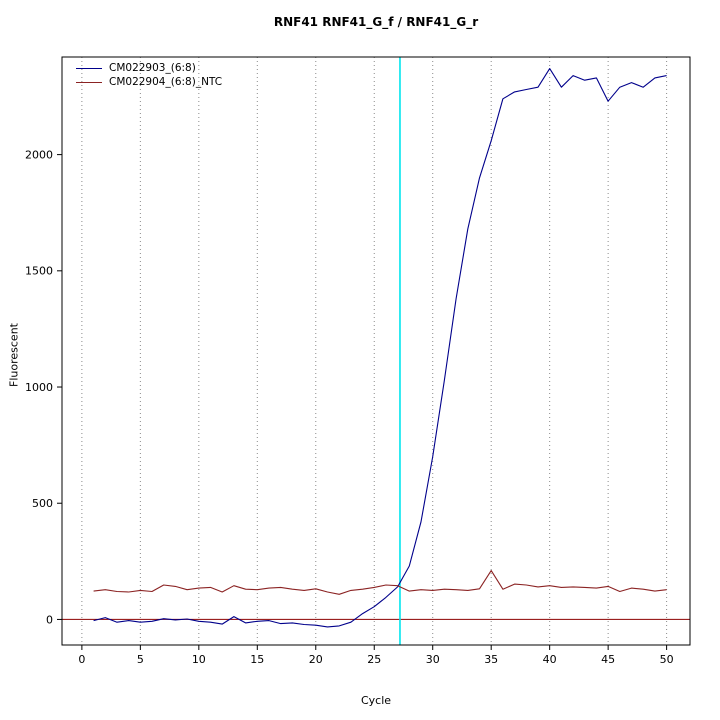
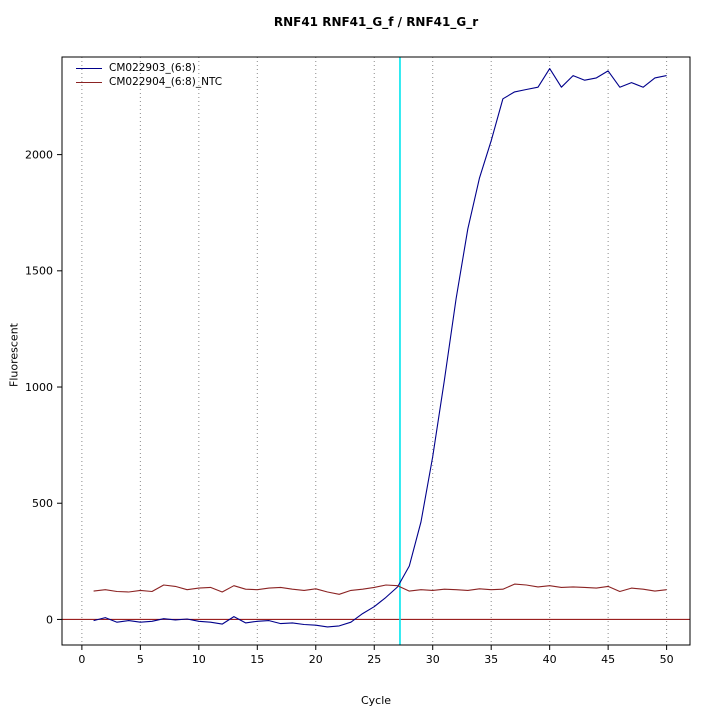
CM022904_(6:8)_NTC/35: 210 -> 130
CM022903_(6:8)/45: 2230 -> 2360
